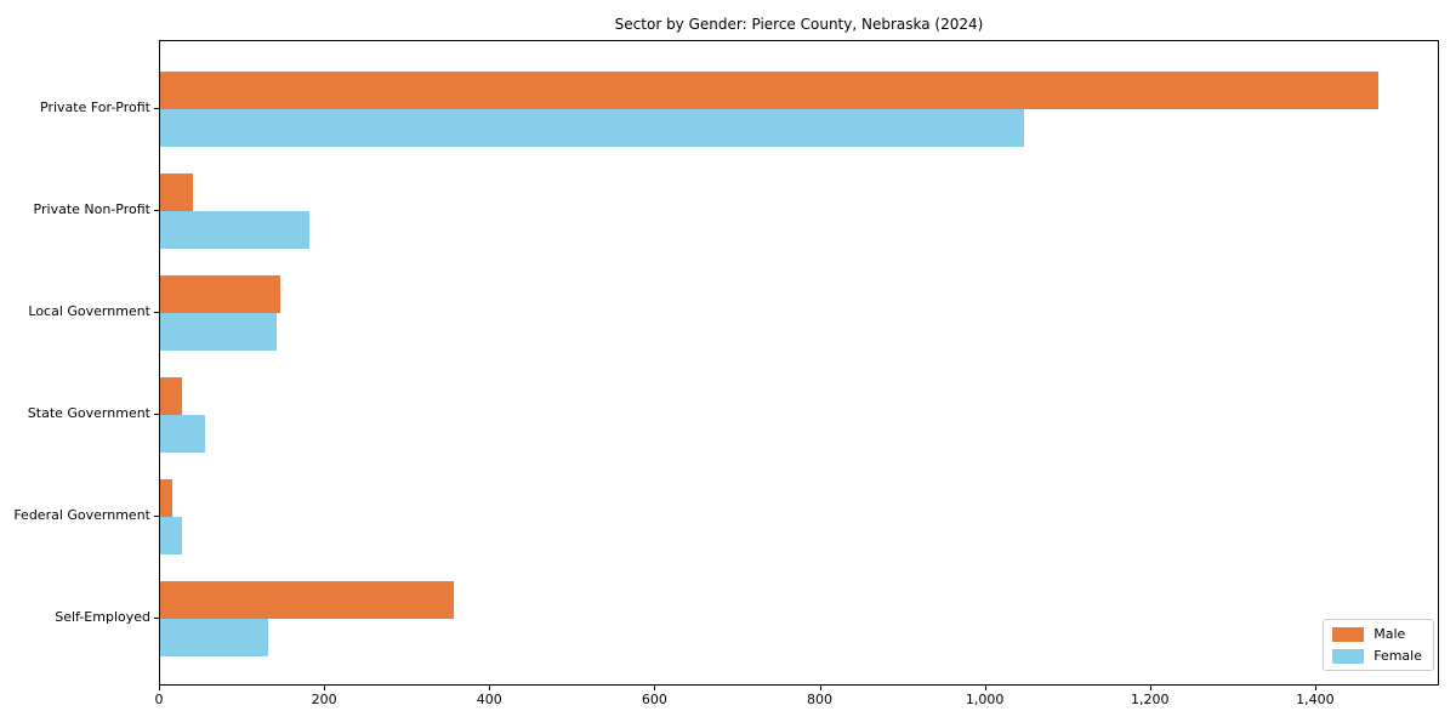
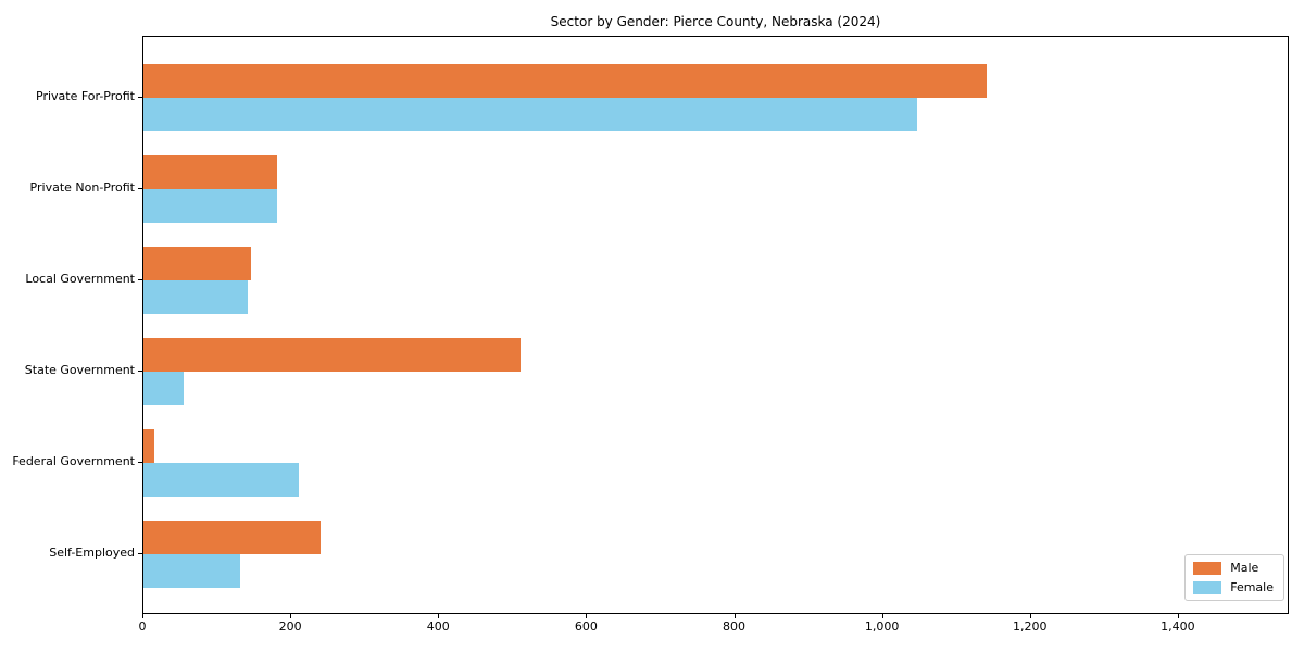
Male/Private For-Profit: 1480 -> 1140
Male/Private Non-Profit: 40 -> 180
Male/State Government: 30 -> 510
Female/Federal Government: 30 -> 210
Male/Self-Employed: 360 -> 240
